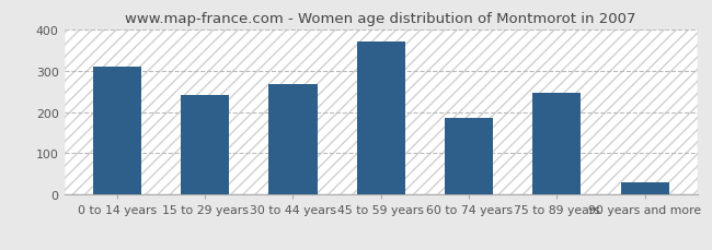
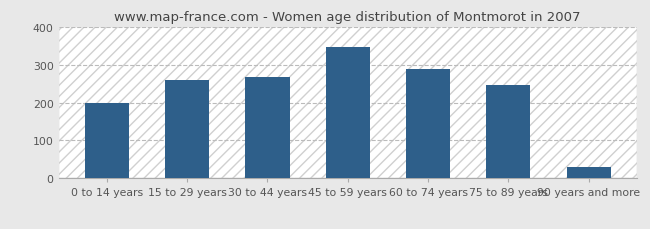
0 to 14 years: 310 -> 200
15 to 29 years: 240 -> 260
45 to 59 years: 370 -> 347
60 to 74 years: 185 -> 287
